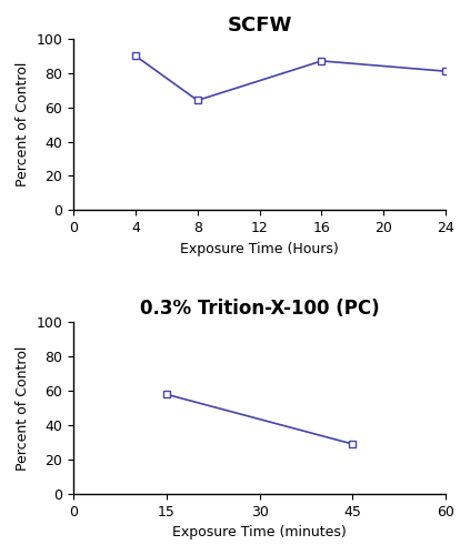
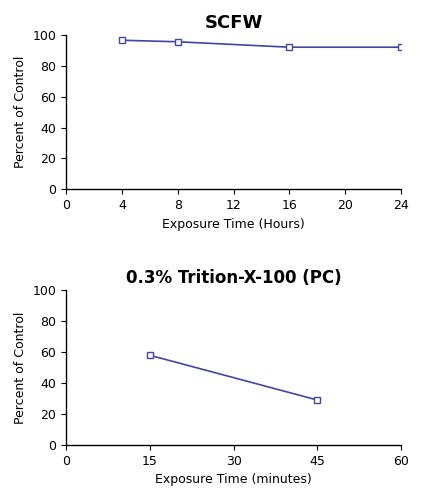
4: 90 -> 96
8: 64 -> 96
16: 87 -> 92
24: 81 -> 92
